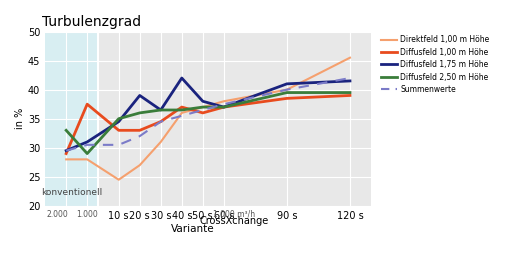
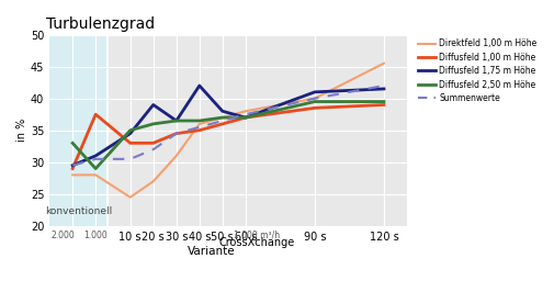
Diffusfeld 1,00 m Höhe/40 s: 37.0 -> 35.0
